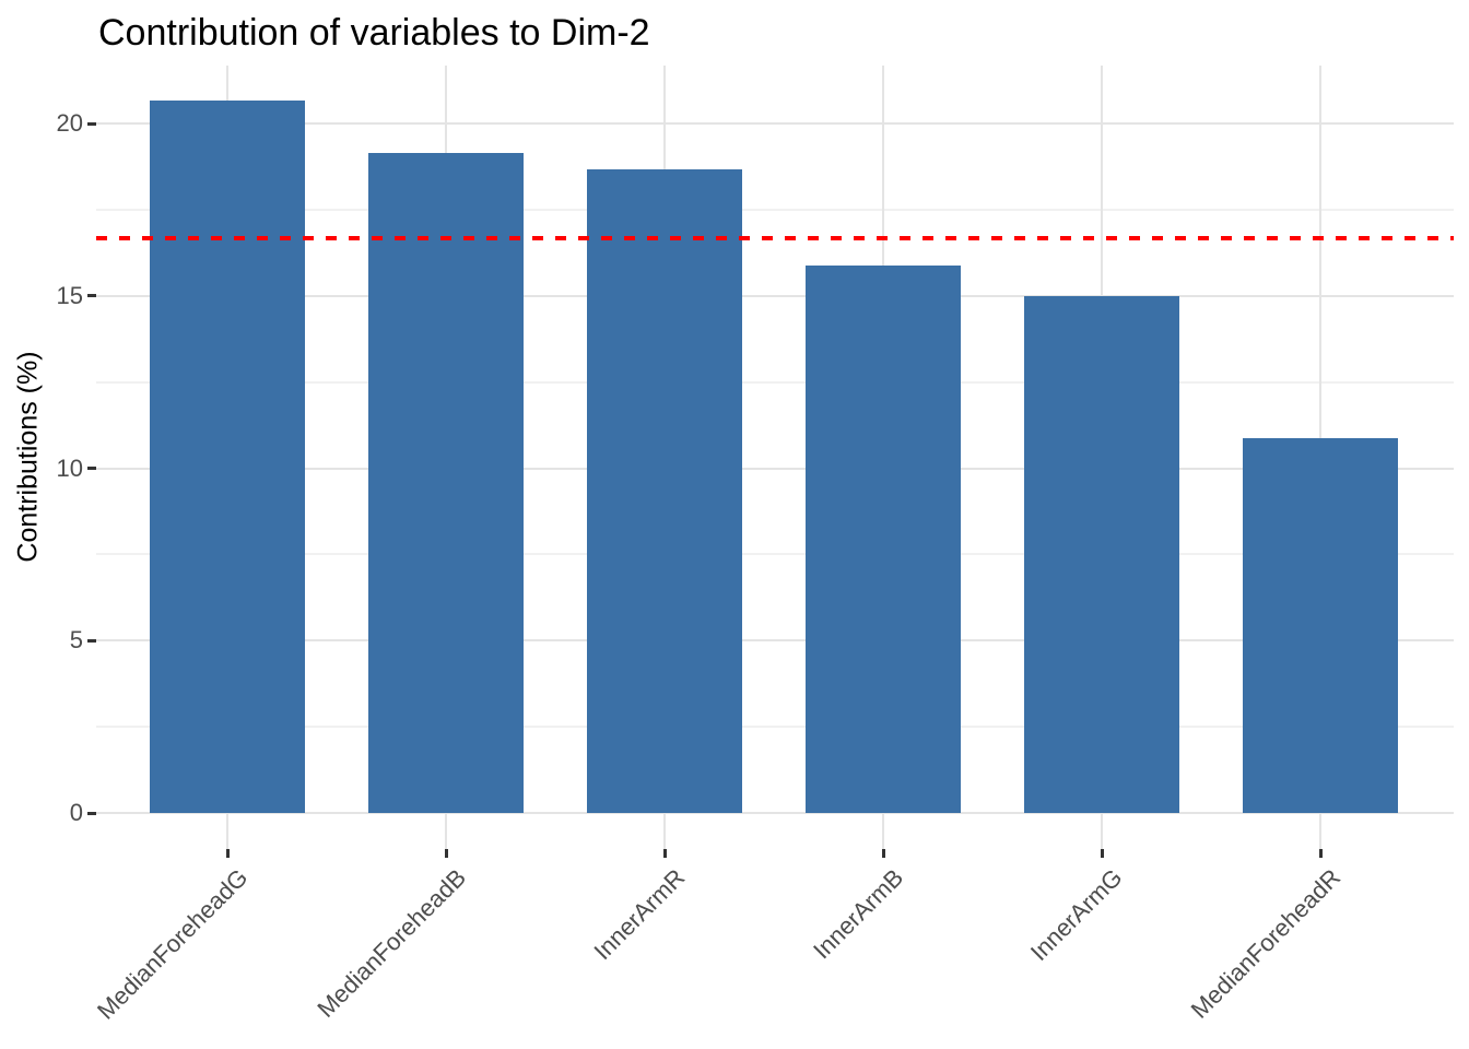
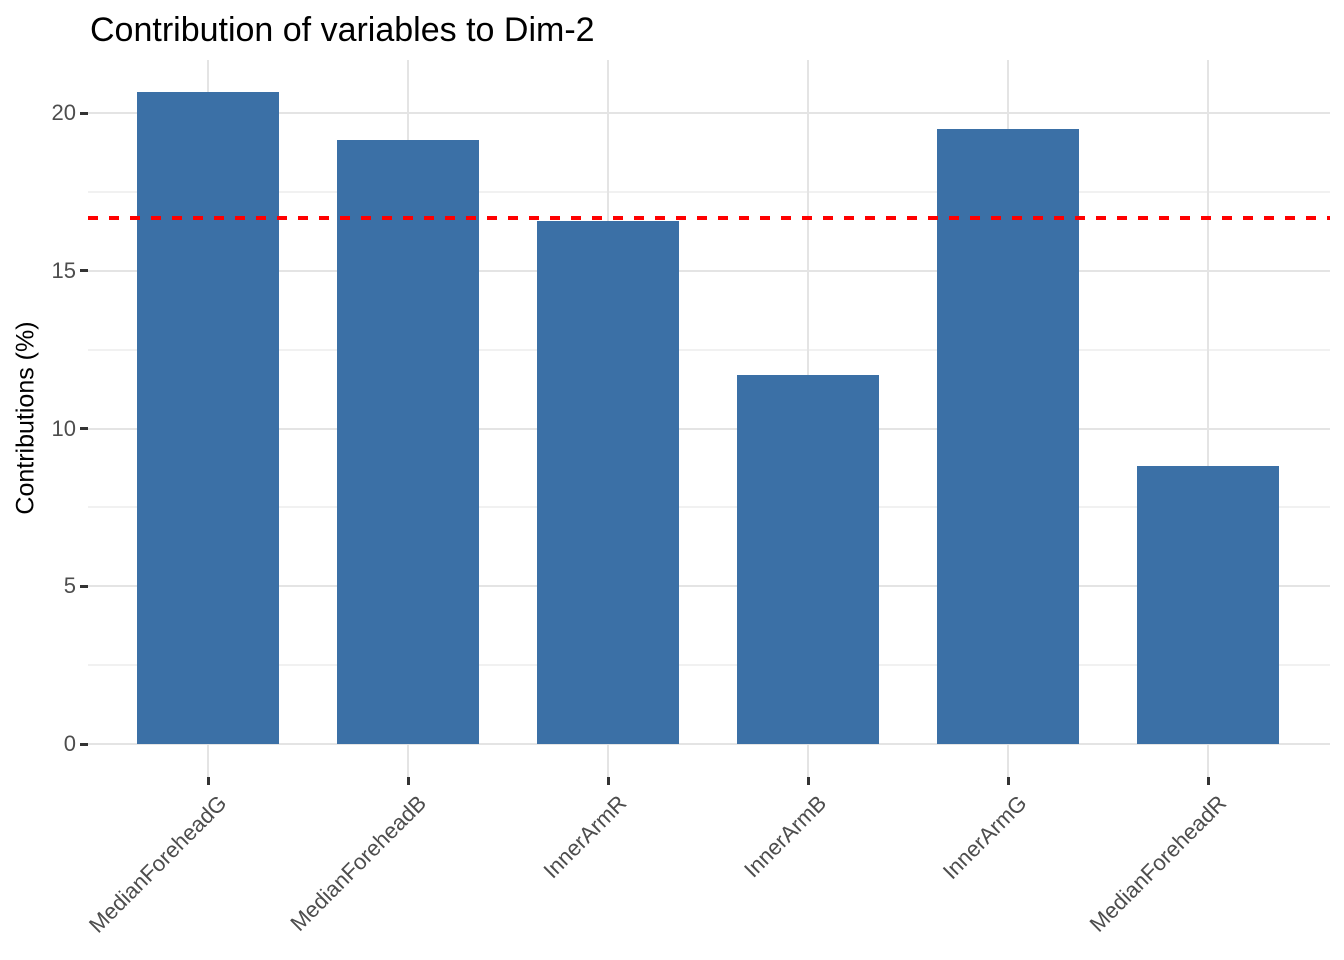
InnerArmR: 18.7 -> 16.6
InnerArmB: 15.9 -> 11.7
InnerArmG: 15.0 -> 19.5
MedianForeheadR: 10.9 -> 8.8
